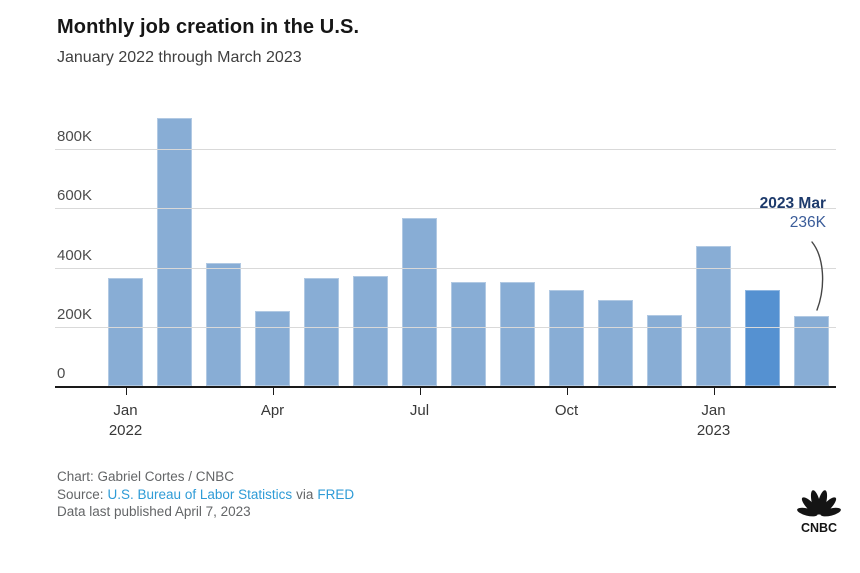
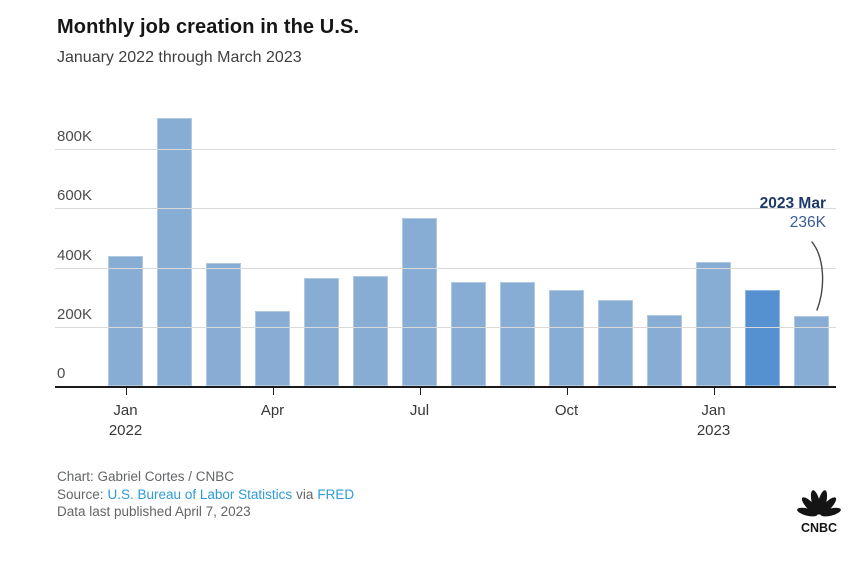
Jan 2022: 360K -> 440K
Jan 2023: 470K -> 420K
